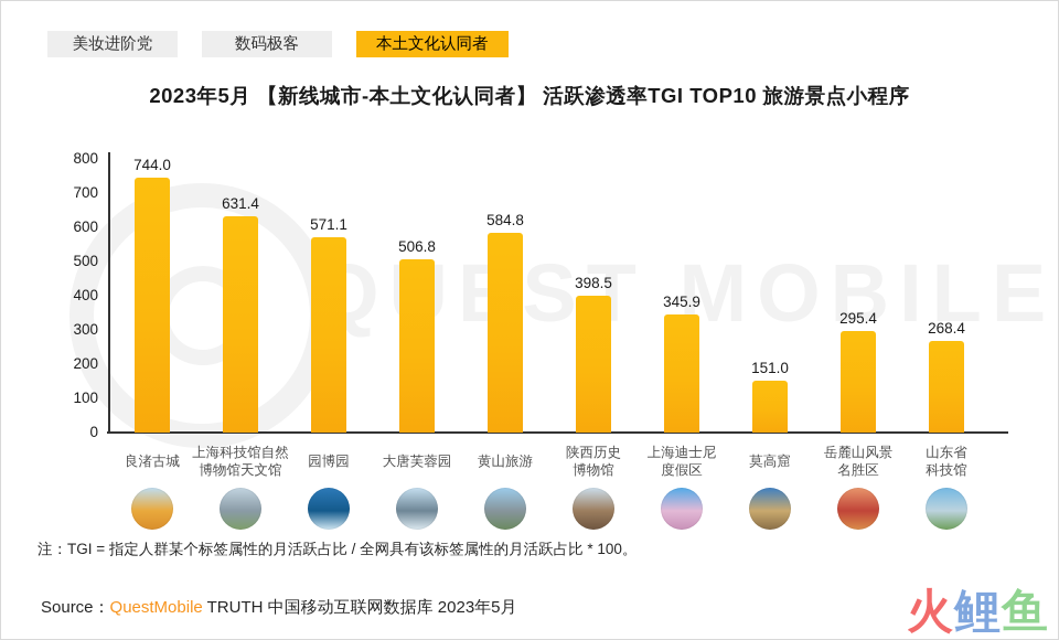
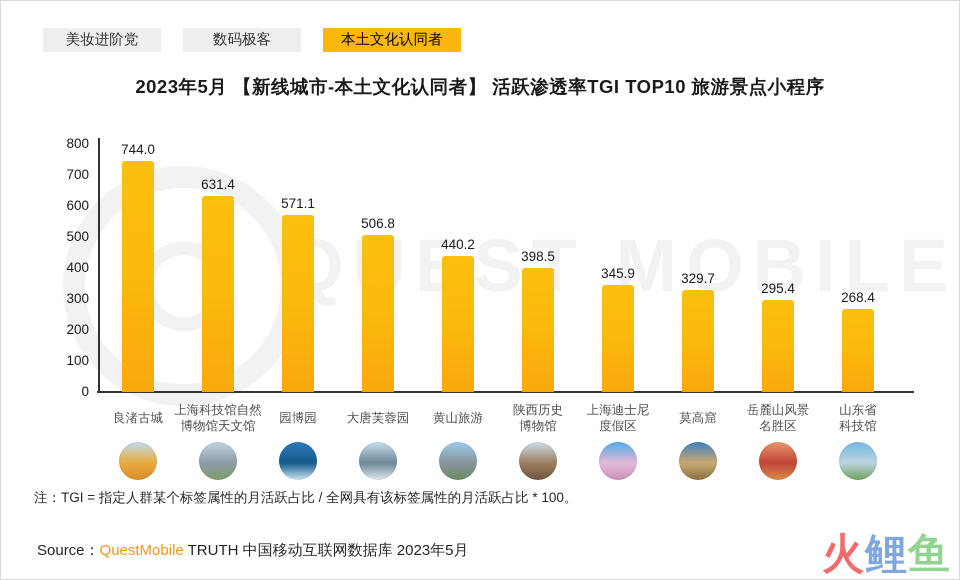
黄山旅游: 584.8 -> 440.2
莫高窟: 151.0 -> 329.7
